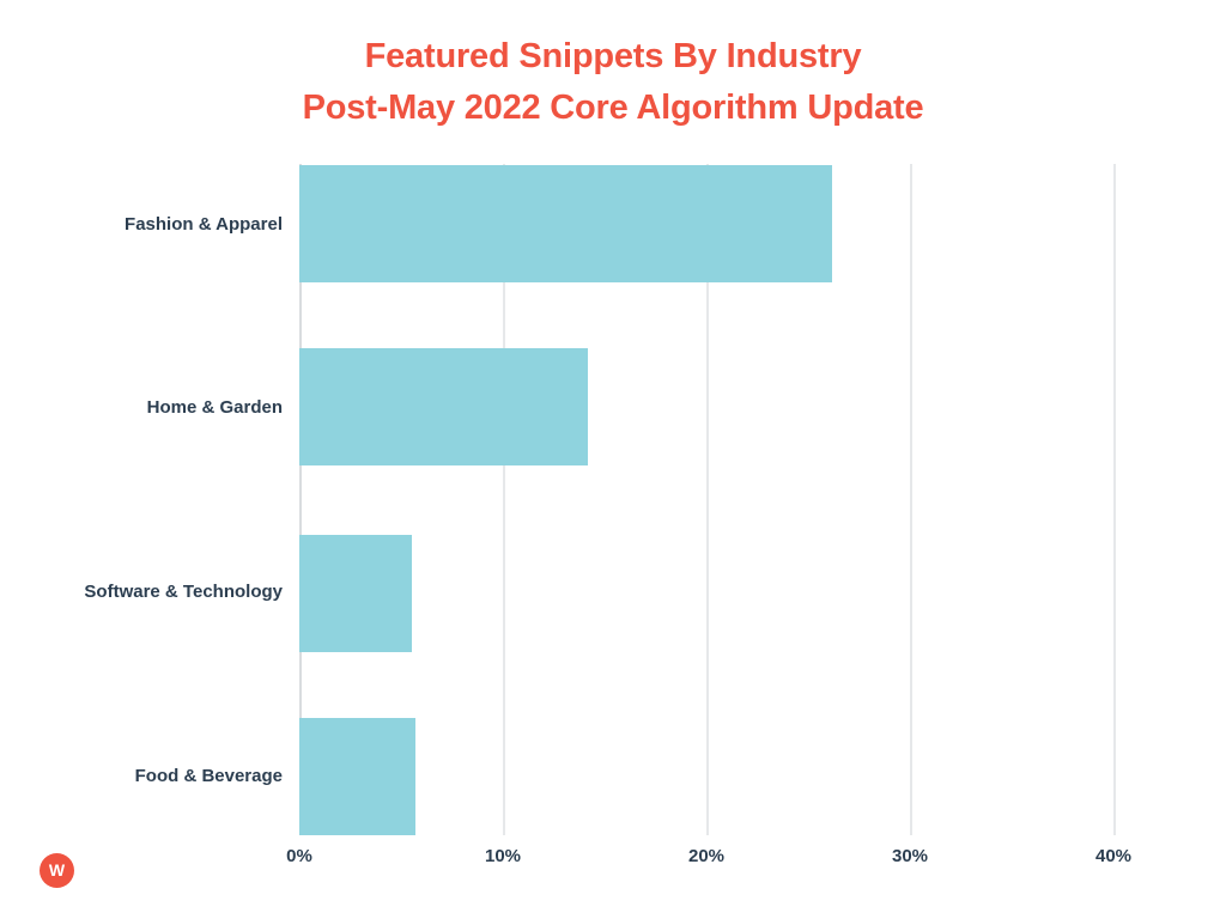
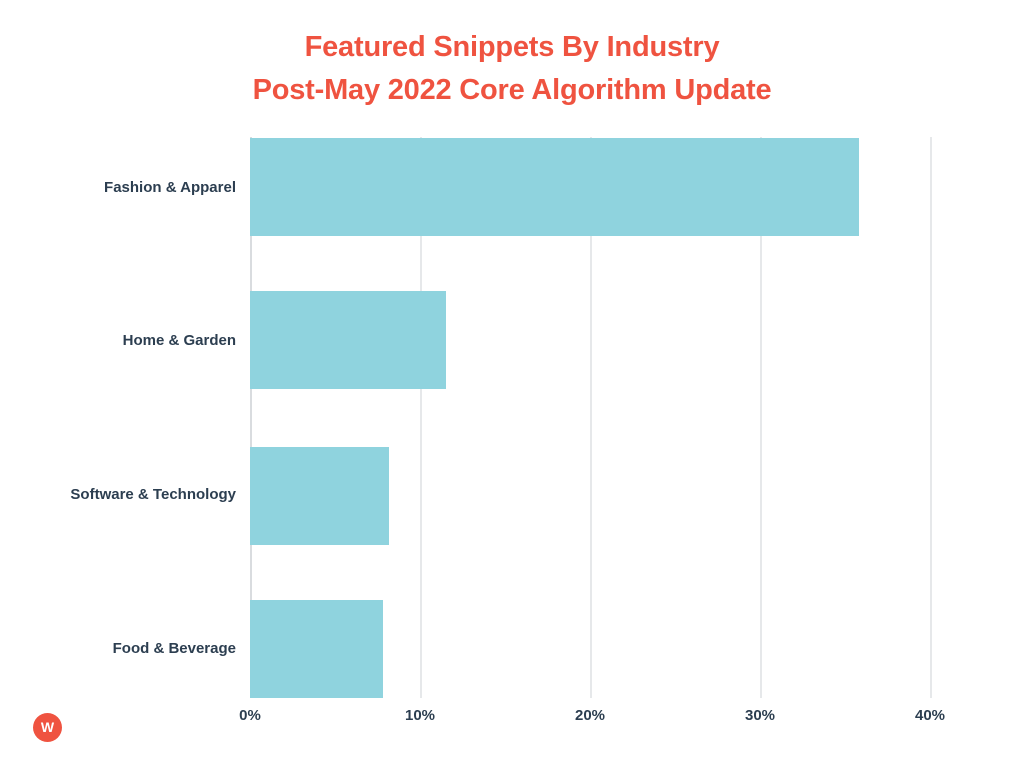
Fashion & Apparel: 26.2% -> 35.8%
Home & Garden: 14.2% -> 11.5%
Software & Technology: 5.5% -> 8.2%
Food & Beverage: 5.7% -> 7.8%
